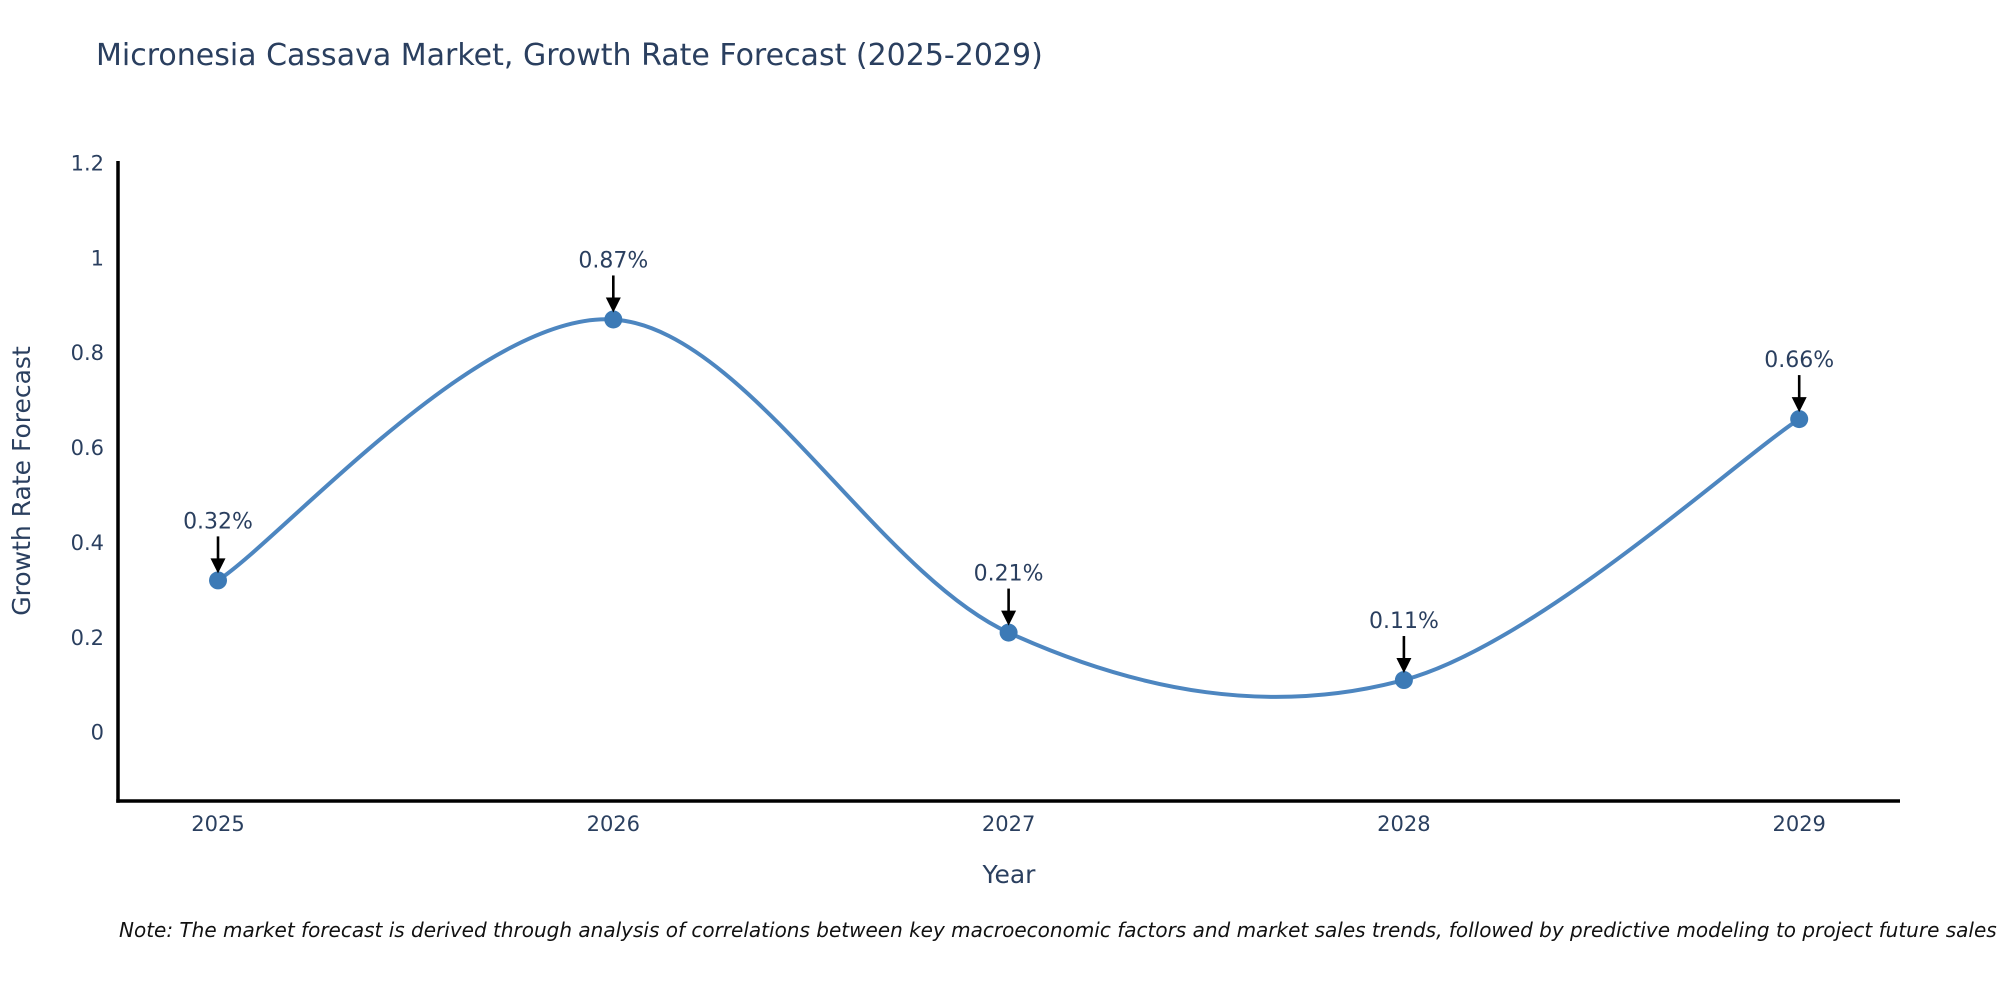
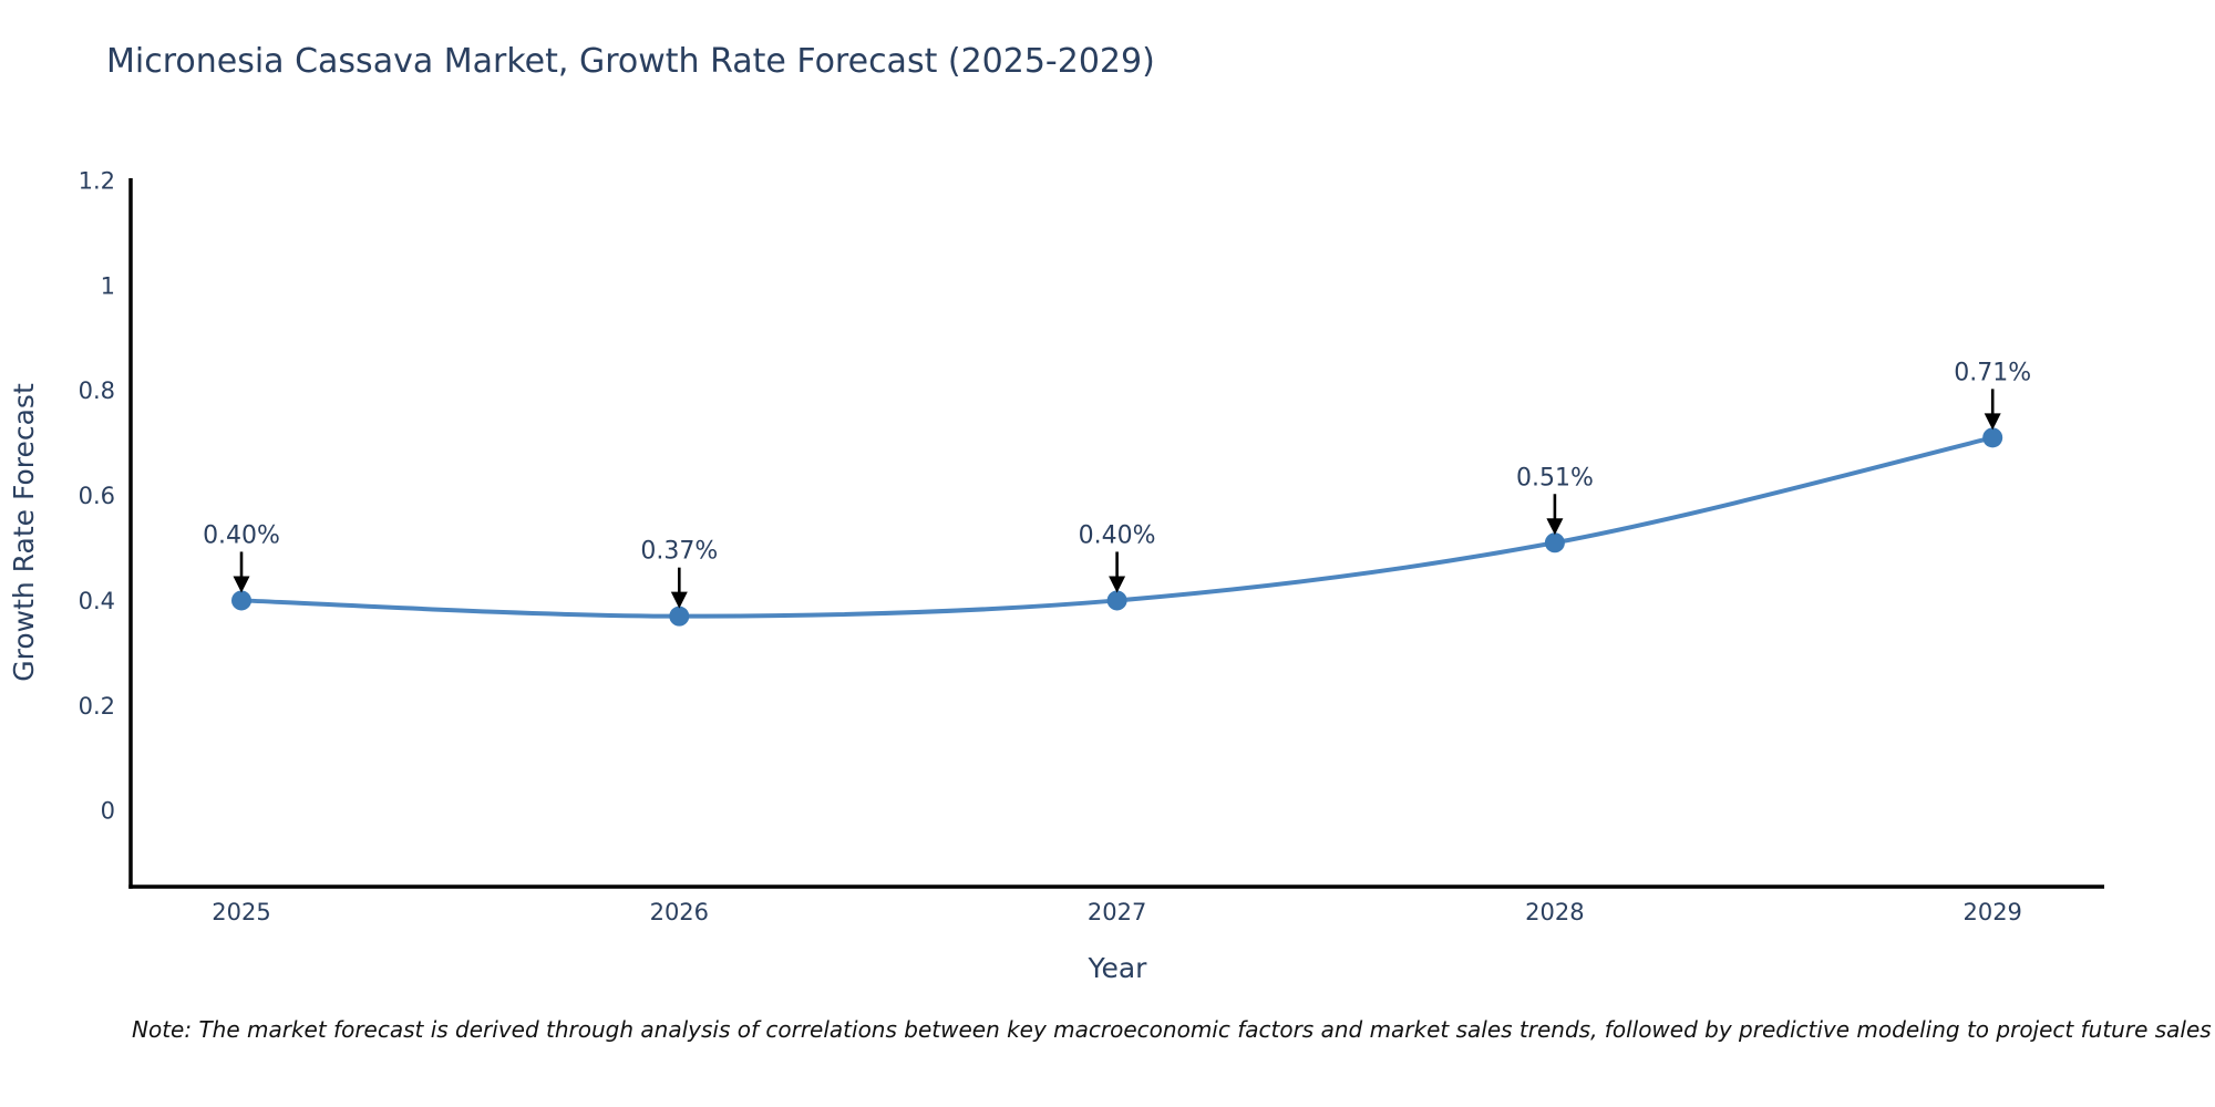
2025: 0.32% -> 0.40%
2026: 0.87% -> 0.37%
2027: 0.21% -> 0.40%
2028: 0.11% -> 0.51%
2029: 0.66% -> 0.71%
